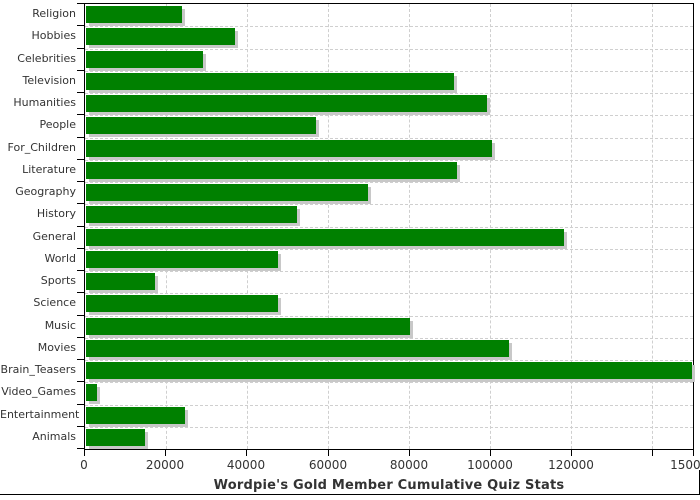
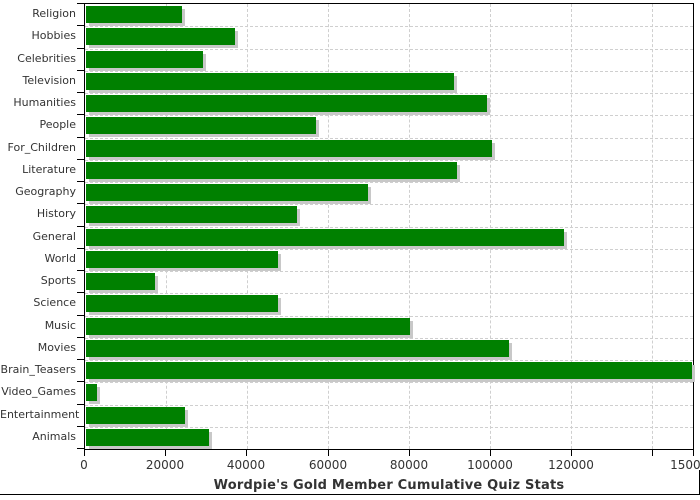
Animals: 15000 -> 31000
